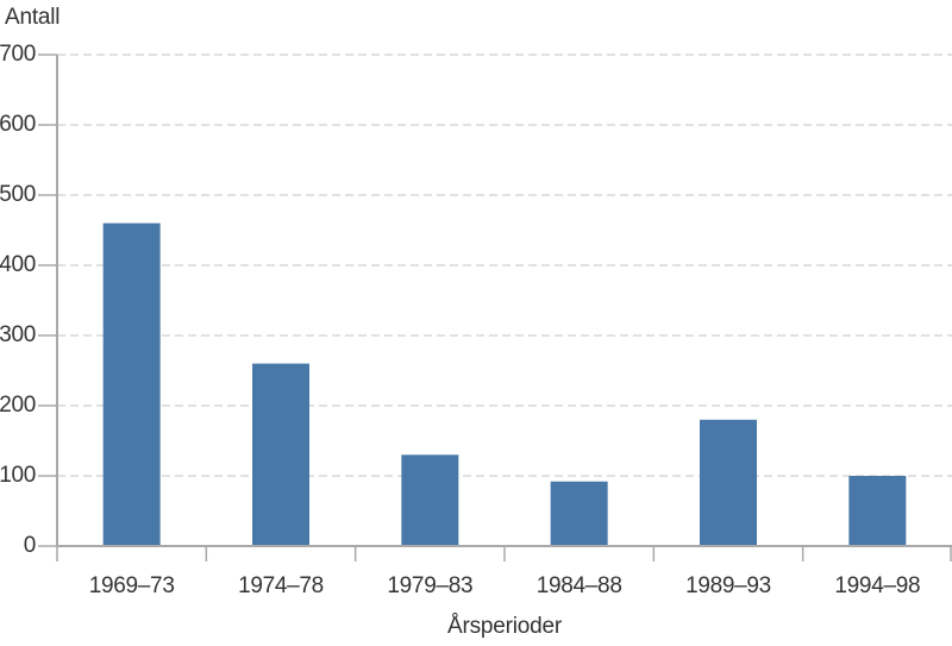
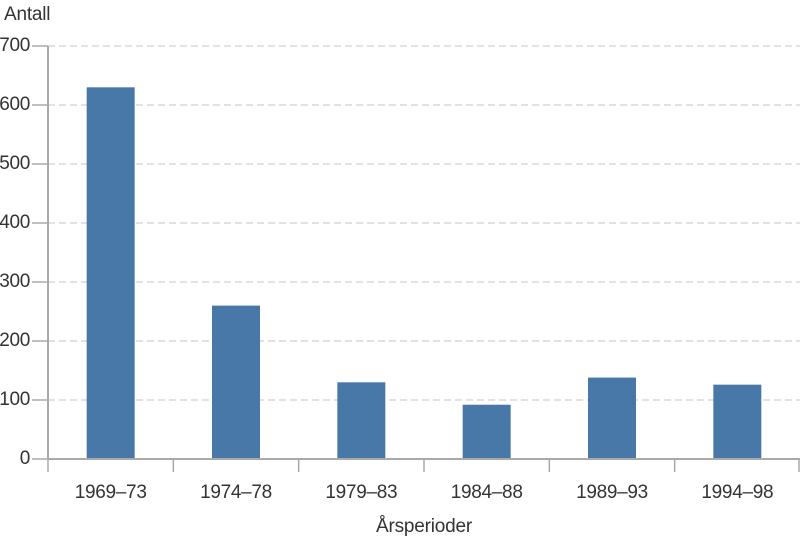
1969–73: 460 -> 630
1989–93: 180 -> 140
1994–98: 100 -> 130
